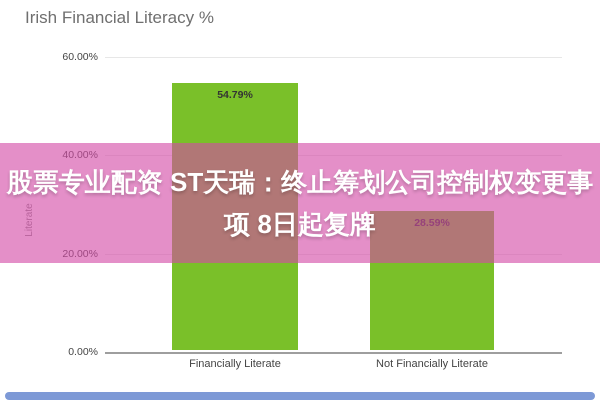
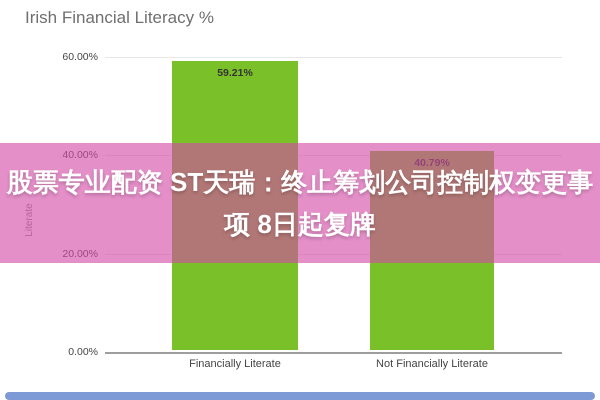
Financially Literate: 54.79% -> 59.21%
Not Financially Literate: 28.59% -> 40.79%
